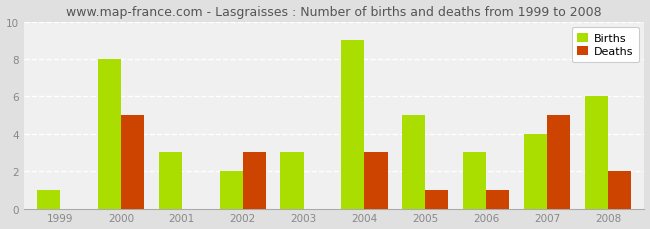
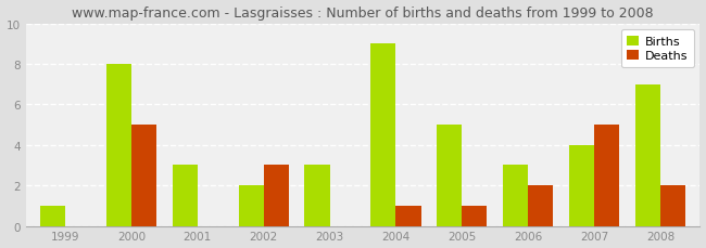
Deaths/2004: 3 -> 1
Deaths/2006: 1 -> 2
Births/2008: 6 -> 7
